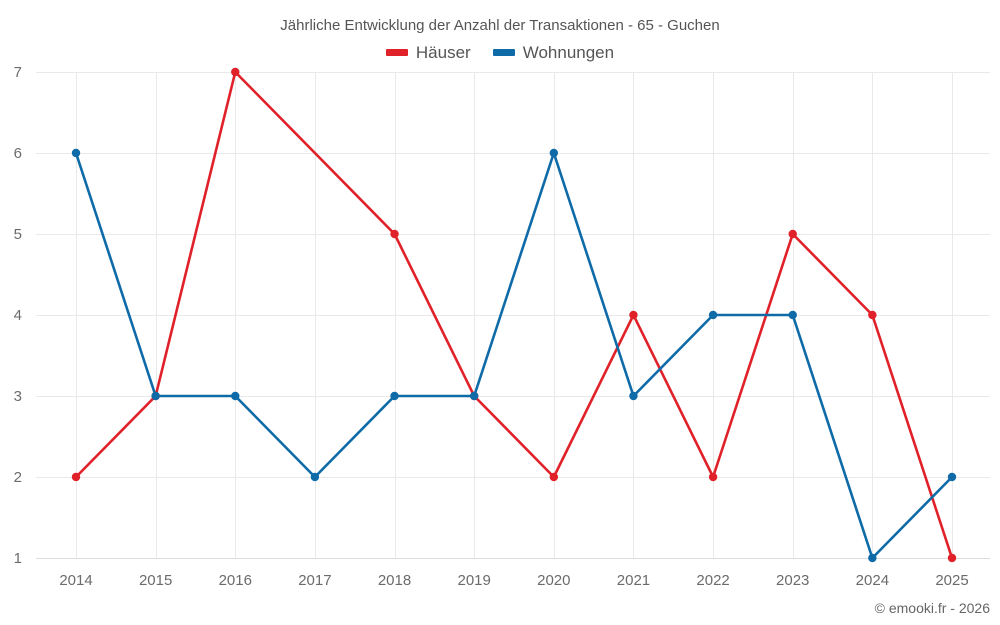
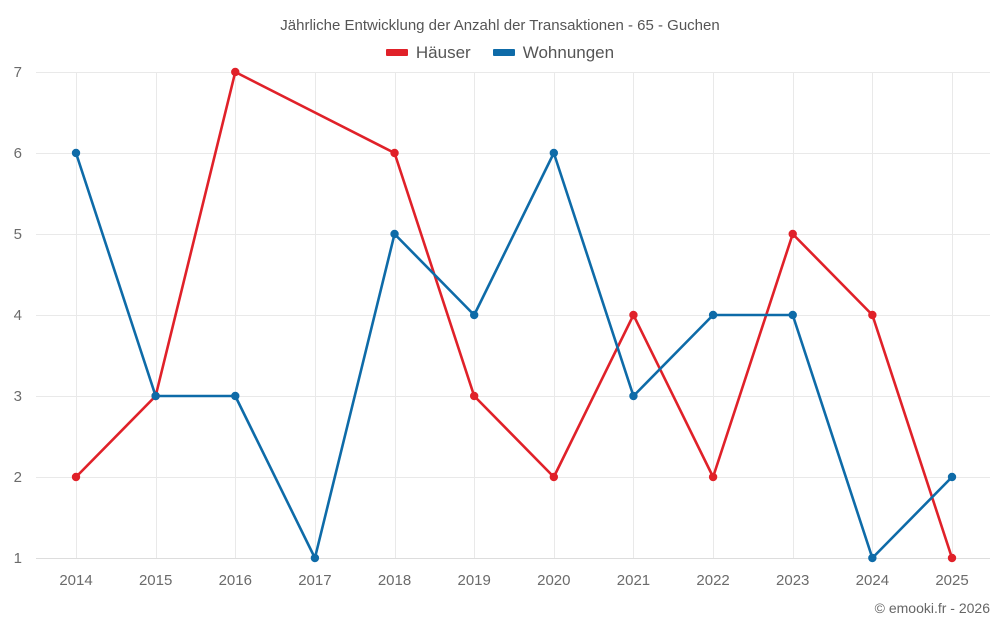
Wohnungen/2017: 2 -> 1
Häuser/2018: 5 -> 6
Wohnungen/2018: 3 -> 5
Wohnungen/2019: 3 -> 4
